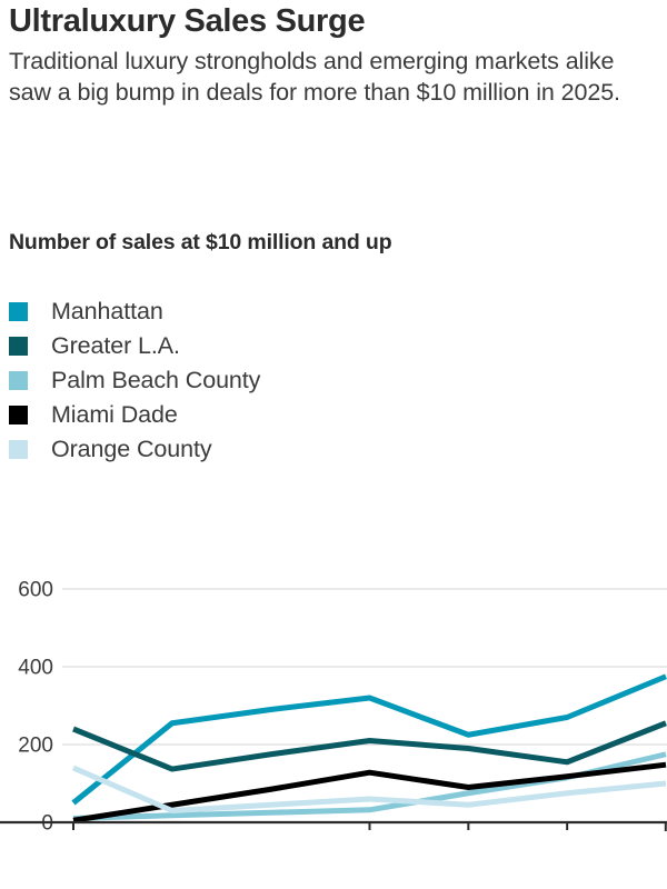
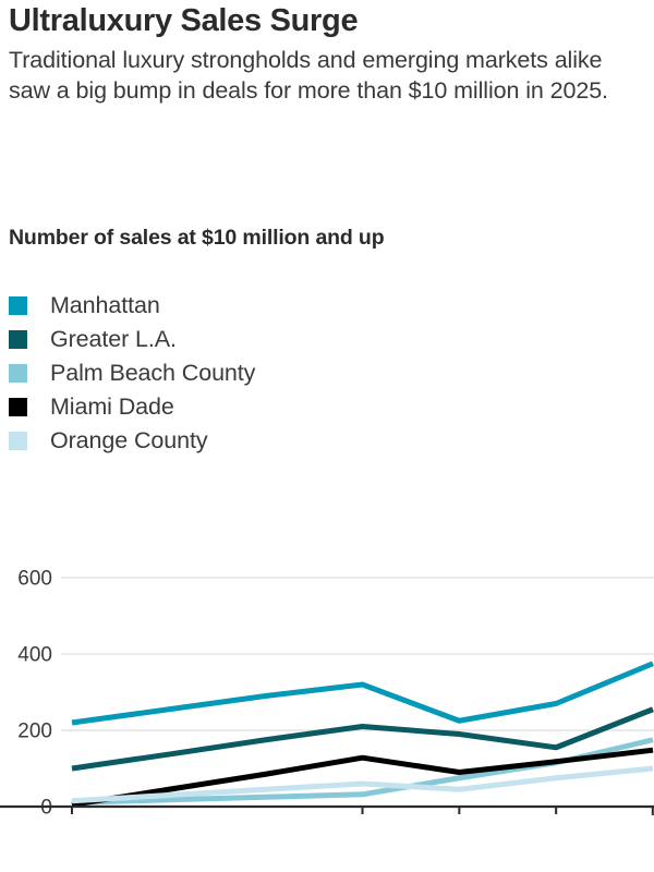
Manhattan/2019: 50 -> 220
Greater L.A./2019: 240 -> 100
Orange County/2019: 140 -> 20
